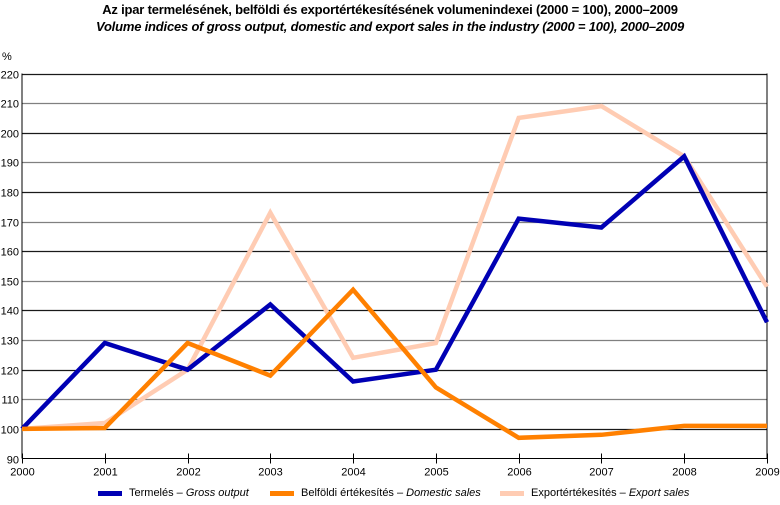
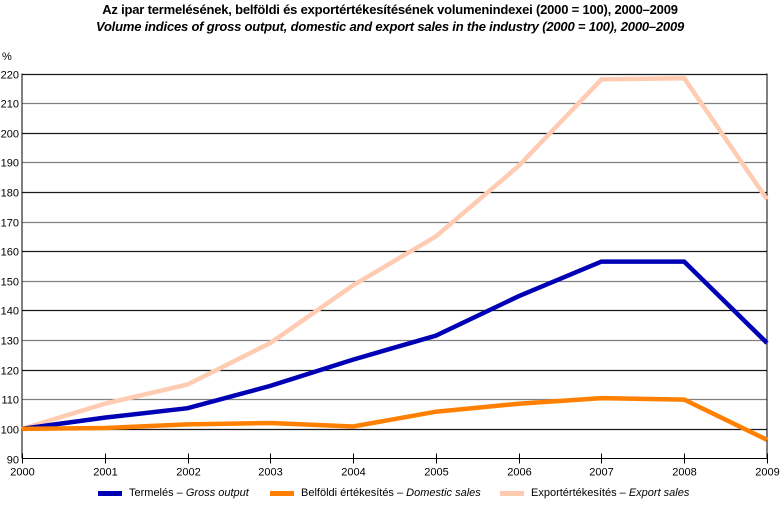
Termelés – Gross output/2001: 129 -> 104
Exportértékesítés – Export sales/2001: 102 -> 108
Termelés – Gross output/2002: 120 -> 107
Belföldi értékesítés – Domestic sales/2002: 129 -> 102
Exportértékesítés – Export sales/2002: 120 -> 115
Termelés – Gross output/2003: 142 -> 114
Belföldi értékesítés – Domestic sales/2003: 118 -> 102
Exportértékesítés – Export sales/2003: 173 -> 129
Termelés – Gross output/2004: 116 -> 123
Belföldi értékesítés – Domestic sales/2004: 147 -> 101
Exportértékesítés – Export sales/2004: 124 -> 148
Termelés – Gross output/2005: 120 -> 132
Belföldi értékesítés – Domestic sales/2005: 114 -> 106
Exportértékesítés – Export sales/2005: 129 -> 165
Termelés – Gross output/2006: 171 -> 145
Belföldi értékesítés – Domestic sales/2006: 97 -> 108
Exportértékesítés – Export sales/2006: 205 -> 189
Termelés – Gross output/2007: 168 -> 156
Belföldi értékesítés – Domestic sales/2007: 98 -> 110
Exportértékesítés – Export sales/2007: 209 -> 218
Termelés – Gross output/2008: 192 -> 156
Belföldi értékesítés – Domestic sales/2008: 101 -> 110
Exportértékesítés – Export sales/2008: 192 -> 218
Termelés – Gross output/2009: 136 -> 129
Belföldi értékesítés – Domestic sales/2009: 101 -> 96
Exportértékesítés – Export sales/2009: 148 -> 178
